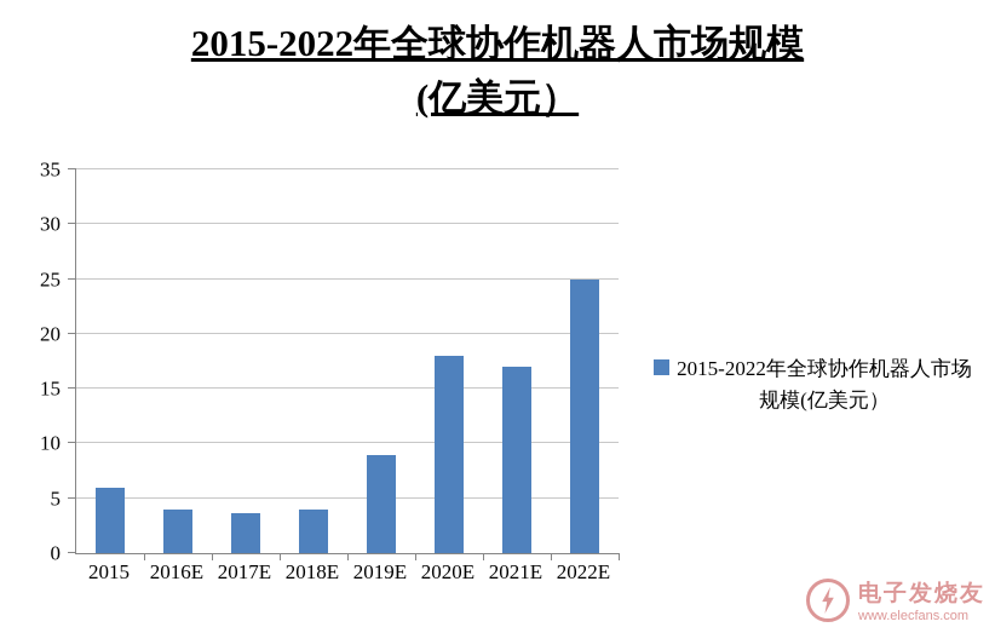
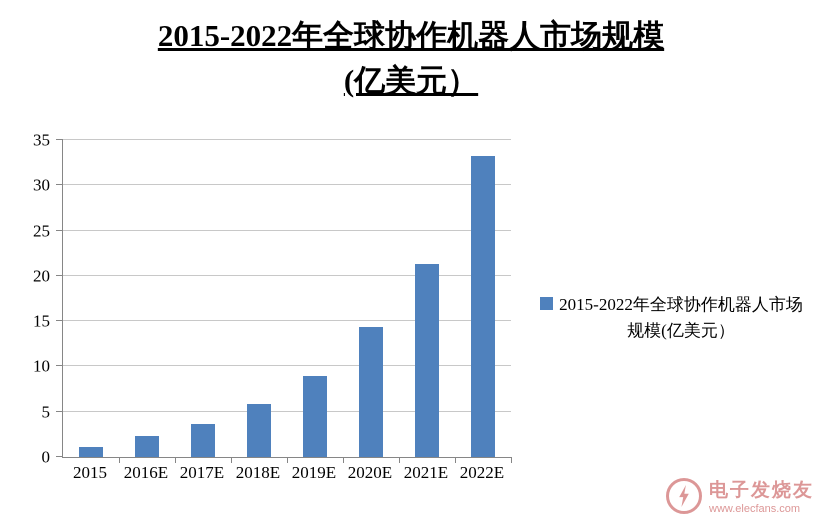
2015: 6 -> 1
2016E: 4 -> 2
2018E: 4 -> 6
2020E: 18 -> 14
2021E: 17 -> 21
2022E: 25 -> 33
